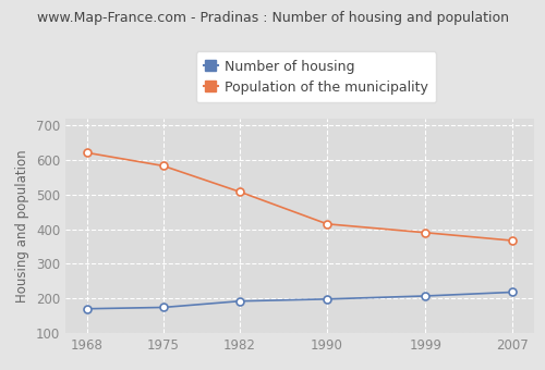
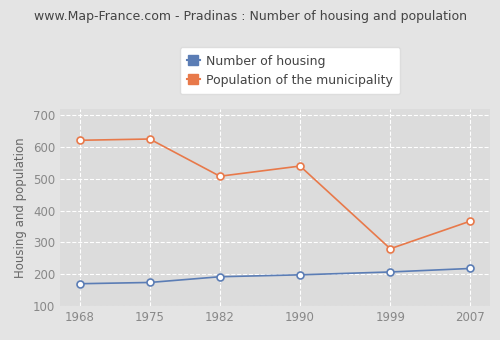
Population of the municipality/1975: 583 -> 625
Population of the municipality/1990: 415 -> 540
Population of the municipality/1999: 390 -> 280
